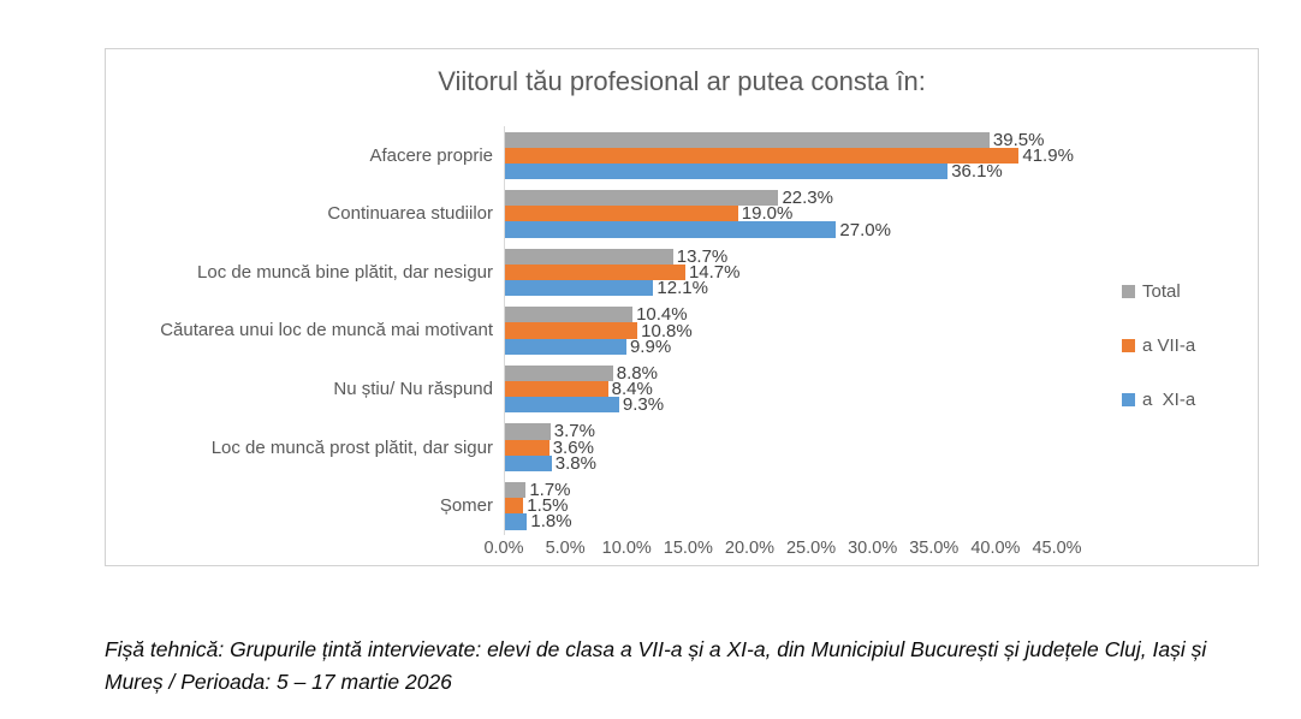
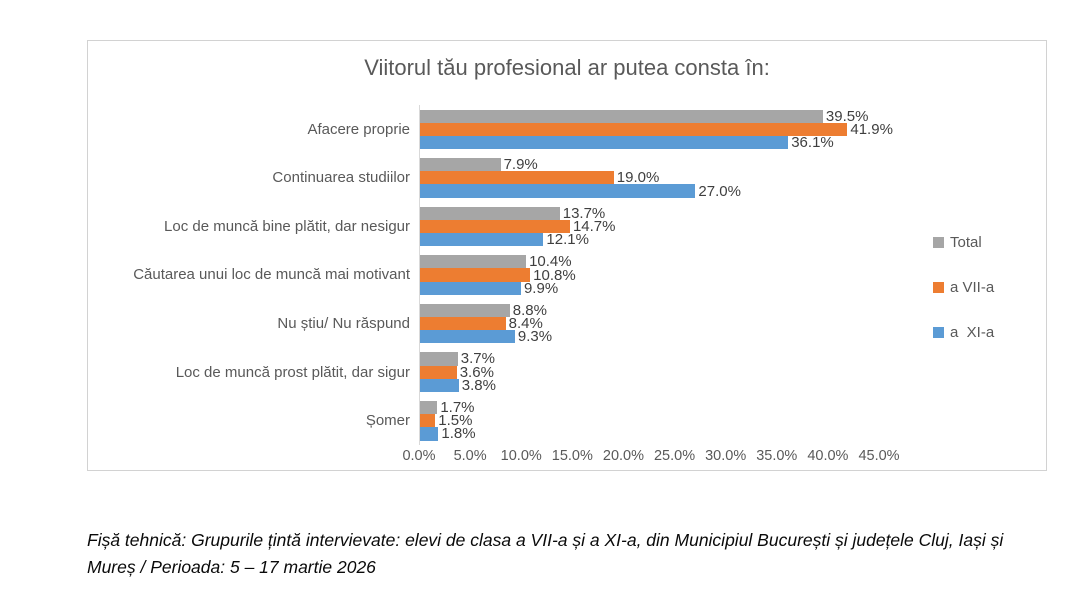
Total/Continuarea studiilor: 22.3% -> 7.9%
